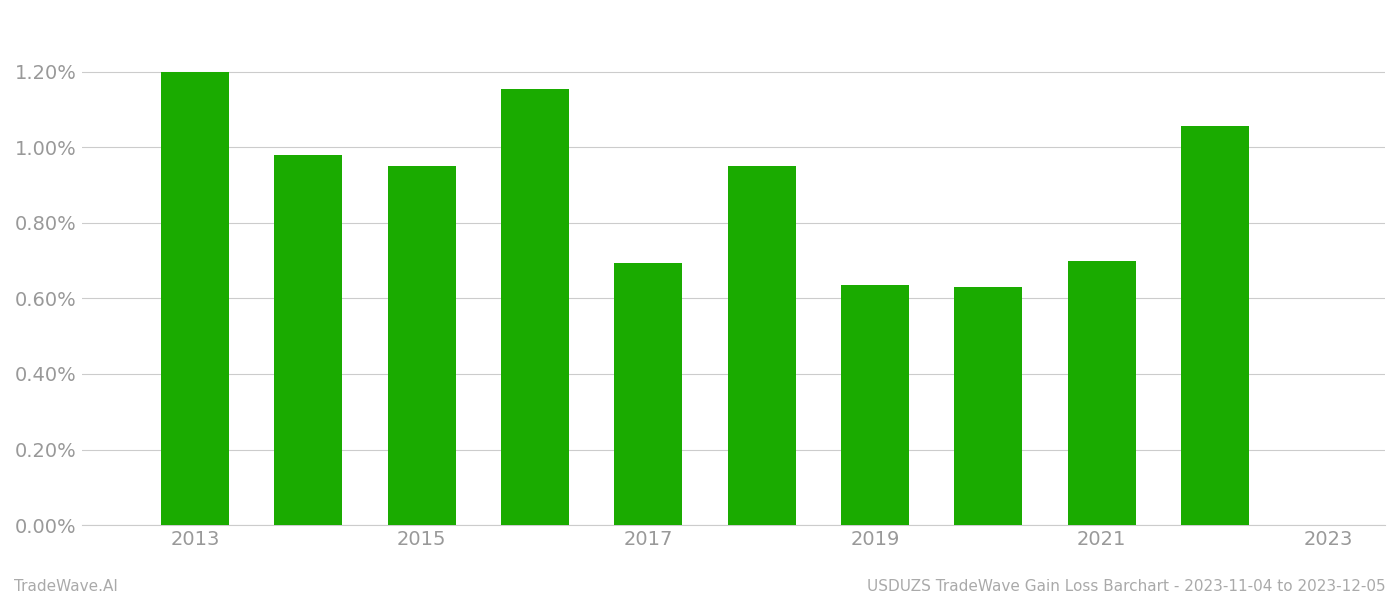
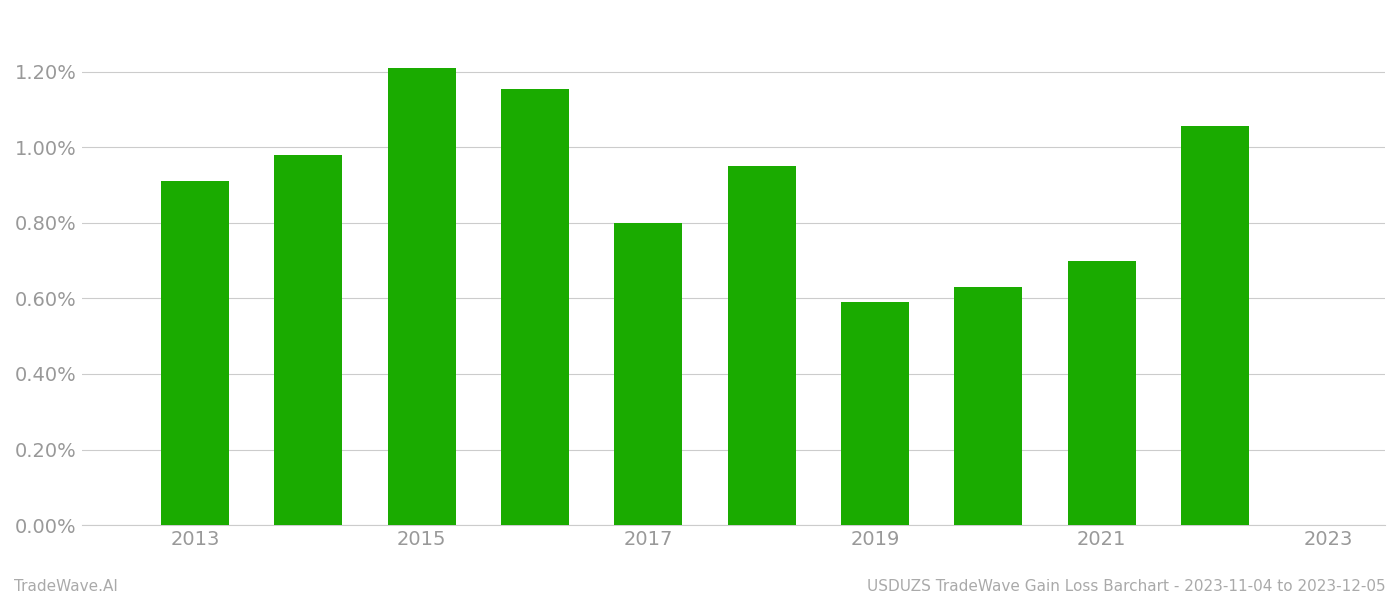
2013: 1.200% -> 0.910%
2015: 0.950% -> 1.210%
2017: 0.695% -> 0.800%
2019: 0.635% -> 0.590%
